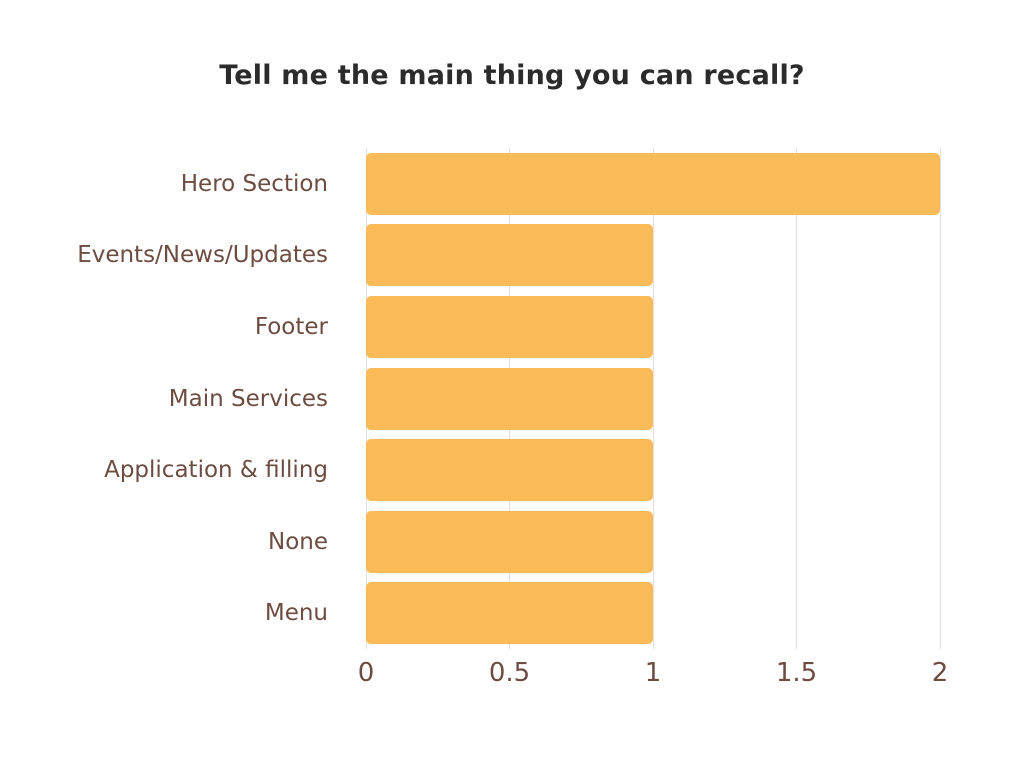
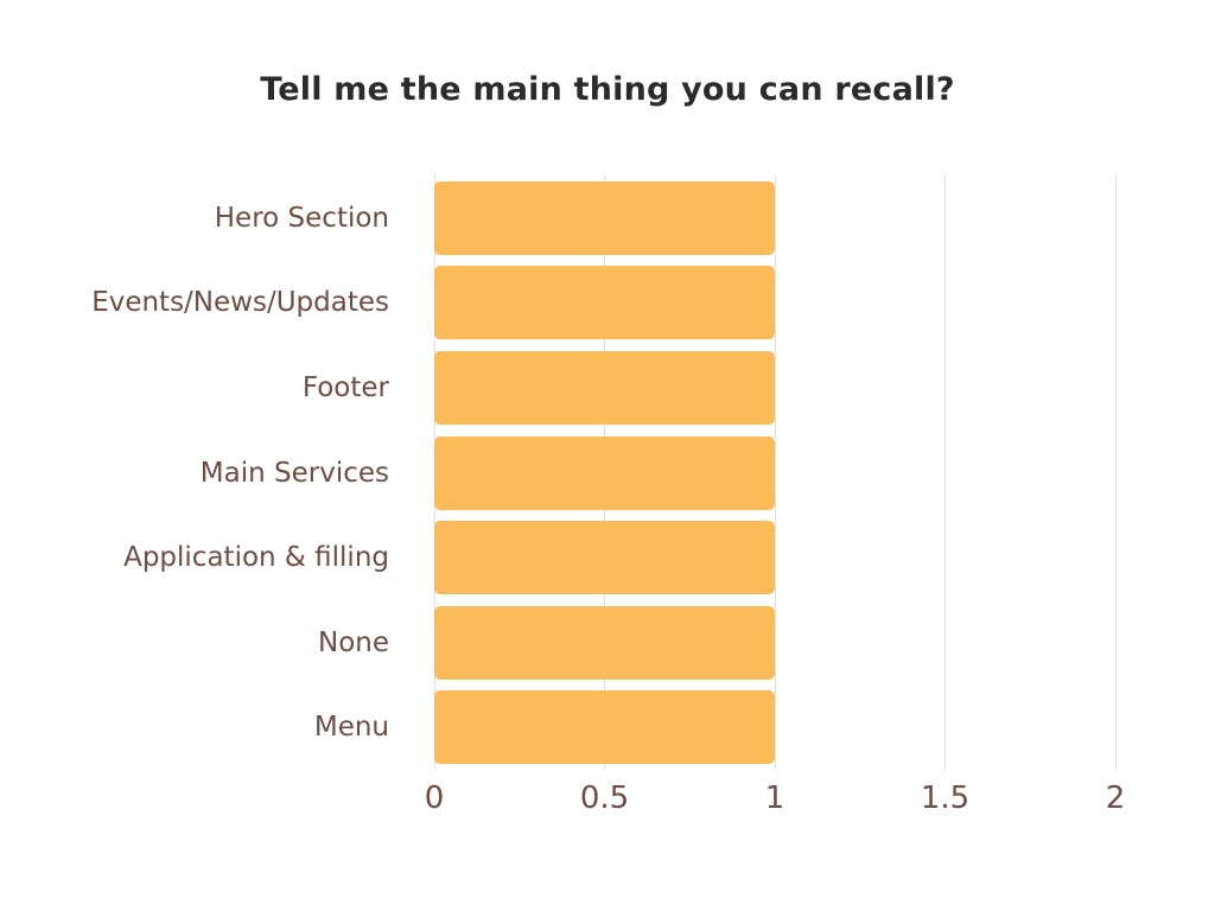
Hero Section: 2 -> 1
